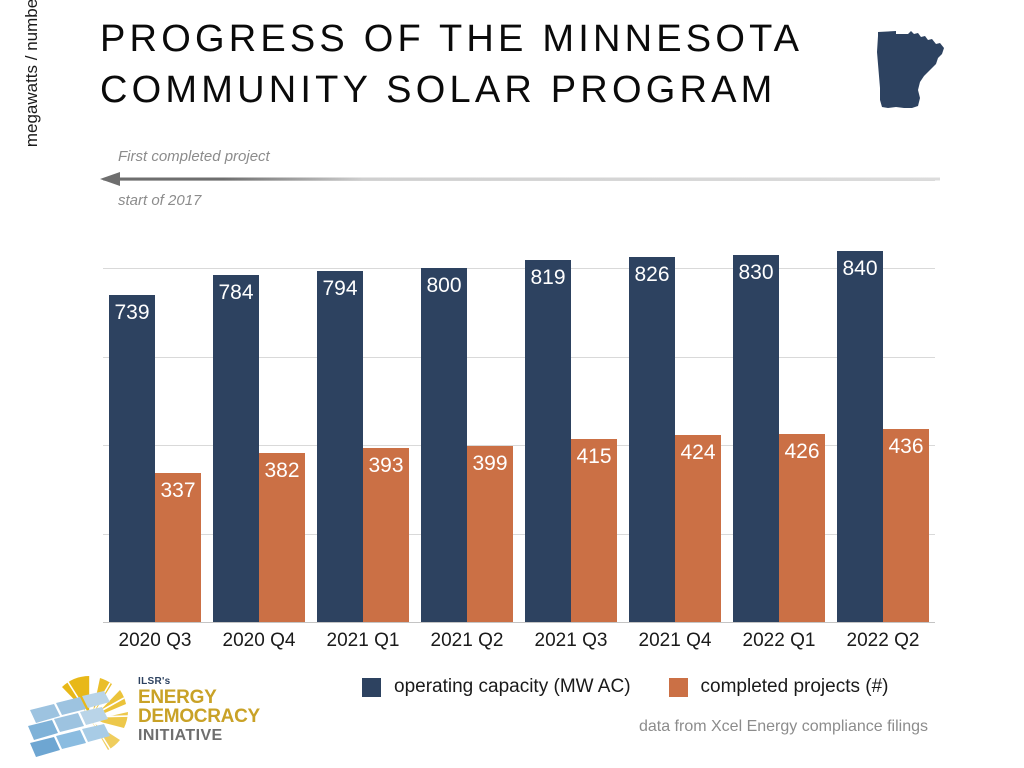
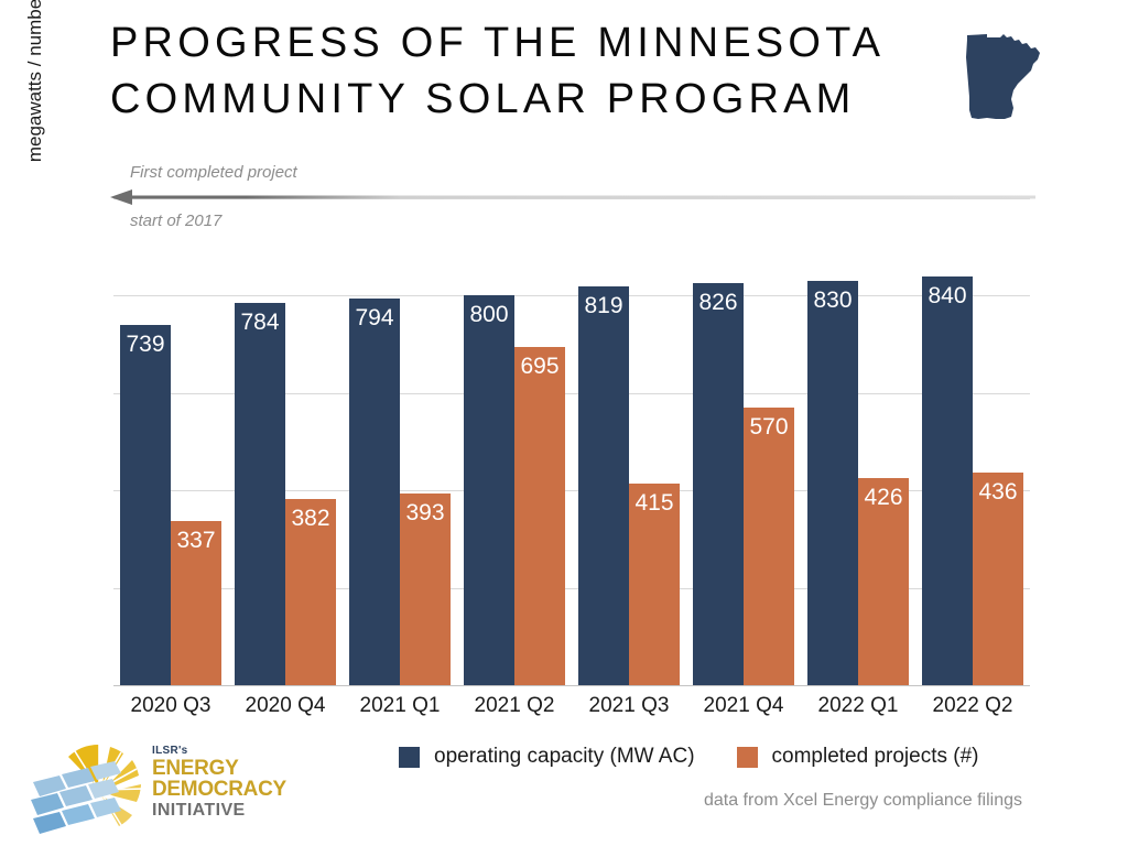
completed projects (#)/2021 Q2: 399 -> 695
completed projects (#)/2021 Q4: 424 -> 570
